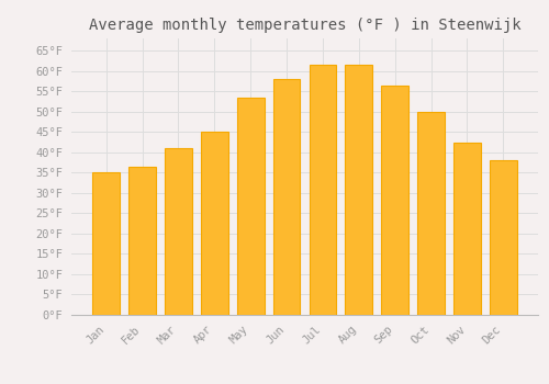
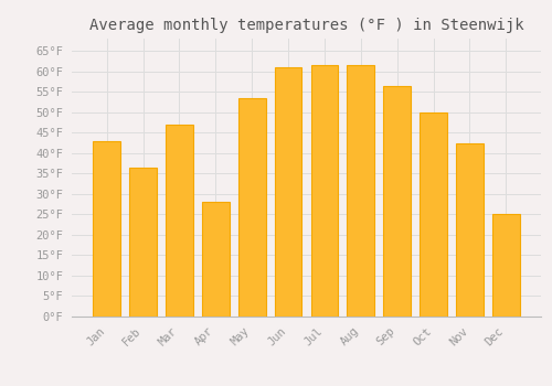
Jan: 35.0°F -> 43.0°F
Mar: 41.0°F -> 47.0°F
Apr: 45.0°F -> 28.0°F
Jun: 58.0°F -> 61.0°F
Dec: 38.0°F -> 25.0°F
